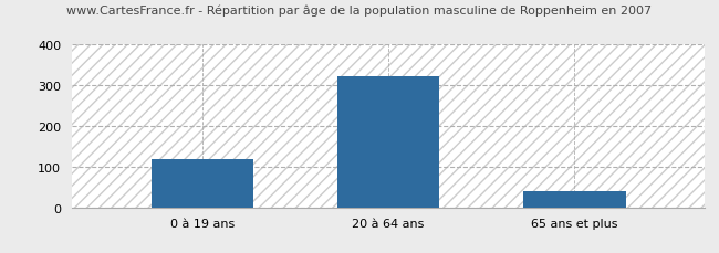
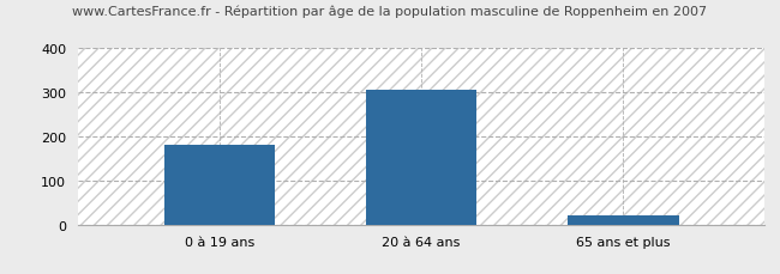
0 à 19 ans: 118 -> 180
20 à 64 ans: 322 -> 305
65 ans et plus: 40 -> 20
